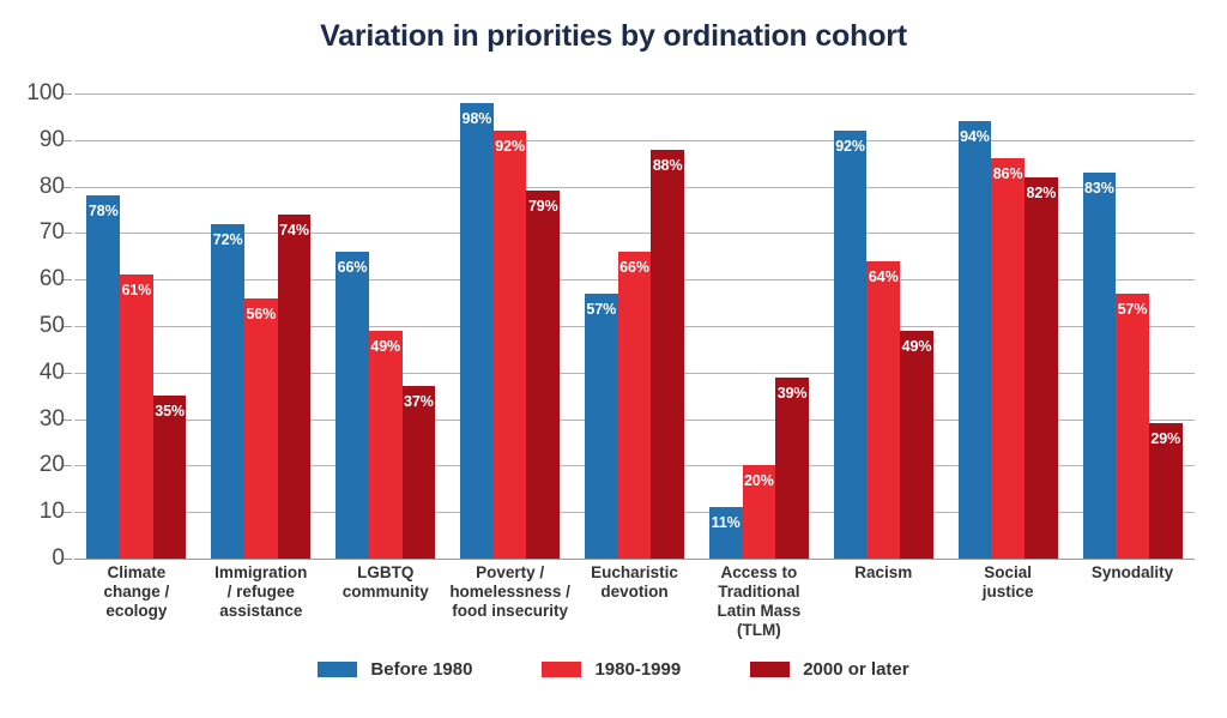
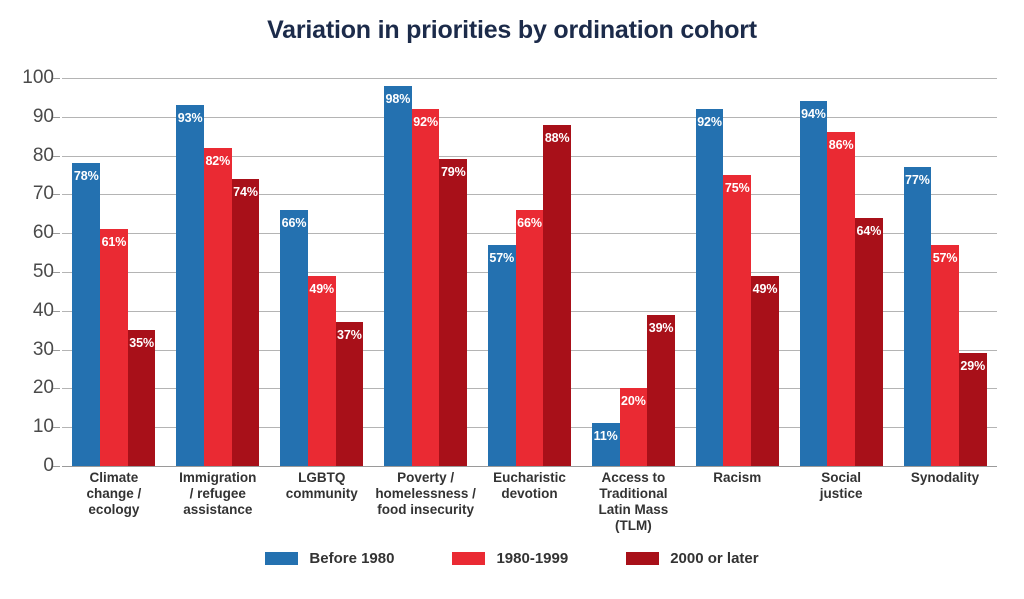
Before 1980/Immigration / refugee assistance: 72% -> 93%
1980-1999/Immigration / refugee assistance: 56% -> 82%
1980-1999/Racism: 64% -> 75%
2000 or later/Social justice: 82% -> 64%
Before 1980/Synodality: 83% -> 77%
